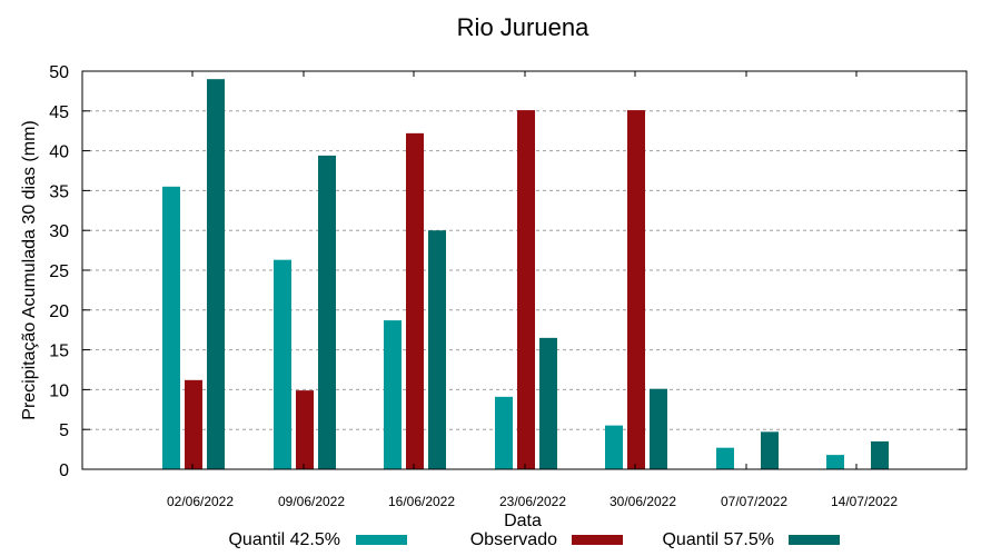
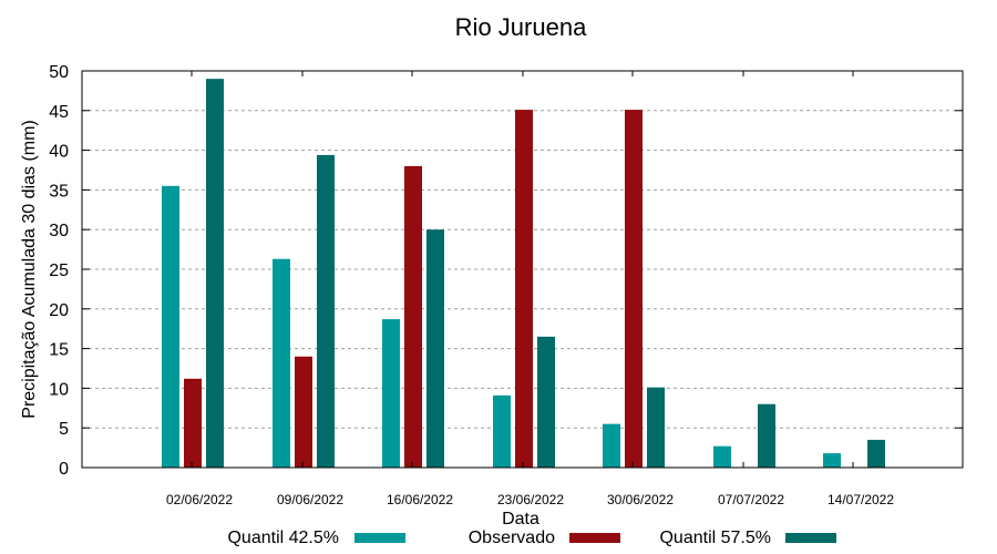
Observado/09/06/2022: 10 -> 14
Observado/16/06/2022: 42 -> 38
Quantil 57.5%/07/07/2022: 5 -> 8
